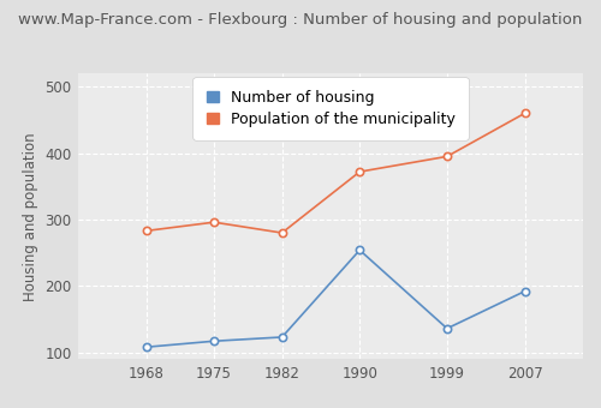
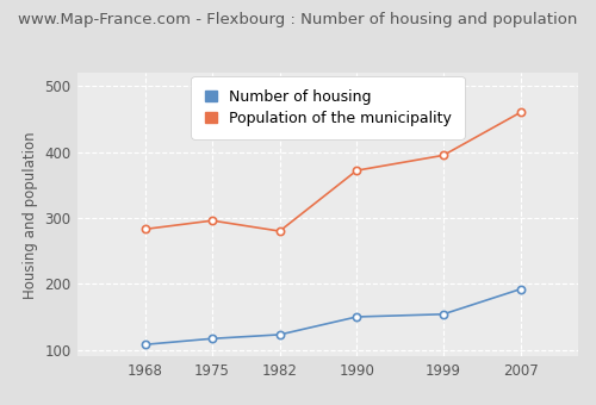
Number of housing/1990: 254 -> 150
Number of housing/1999: 136 -> 154
